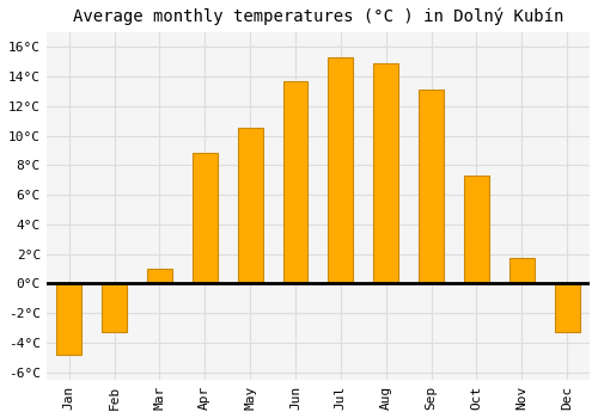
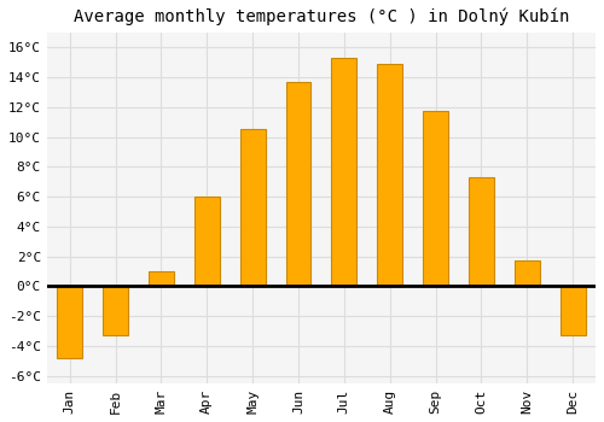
Apr: 8.8°C -> 6.0°C
Sep: 13.1°C -> 11.7°C
